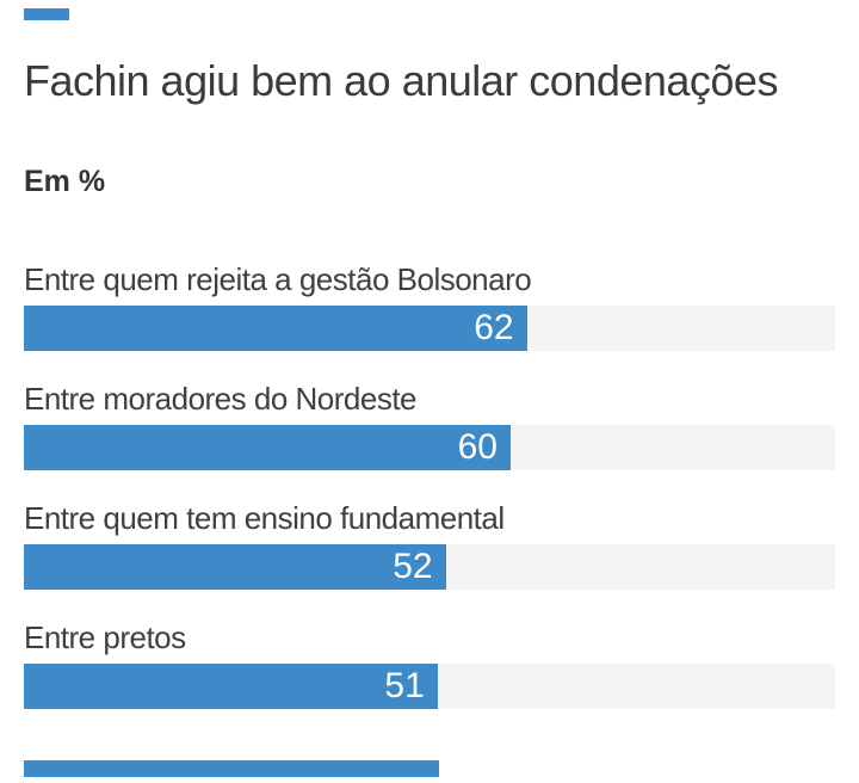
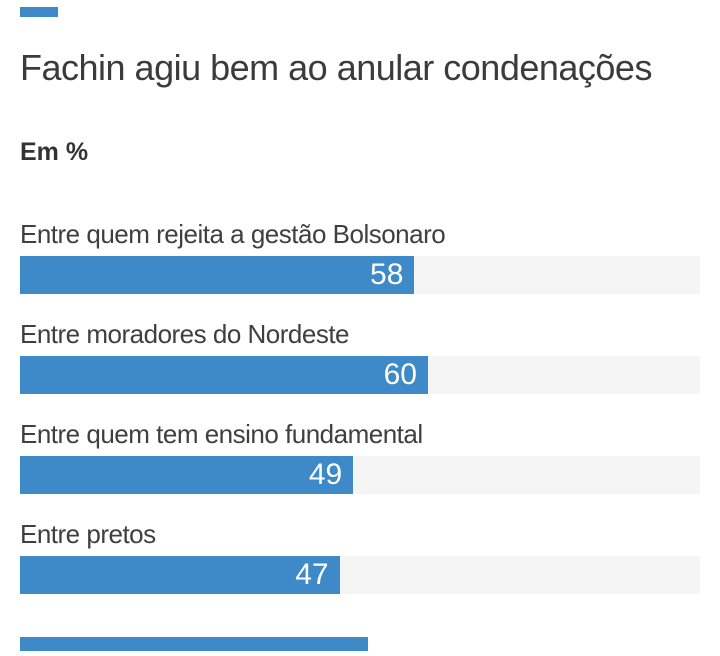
Entre quem rejeita a gestão Bolsonaro: 62 -> 58
Entre quem tem ensino fundamental: 52 -> 49
Entre pretos: 51 -> 47
